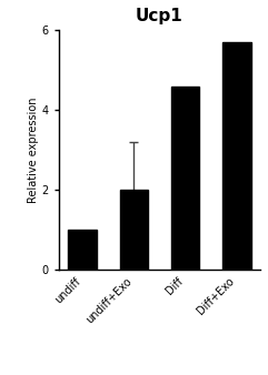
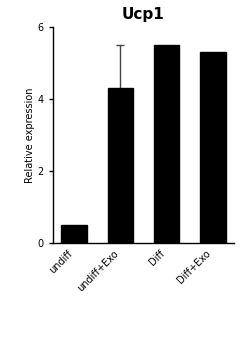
undiff: 1.0 -> 0.5
undiff+Exo: 2.0 -> 4.3
Diff: 4.6 -> 5.5
Diff+Exo: 5.7 -> 5.3
